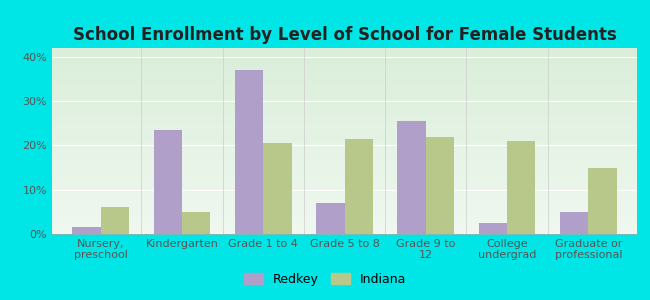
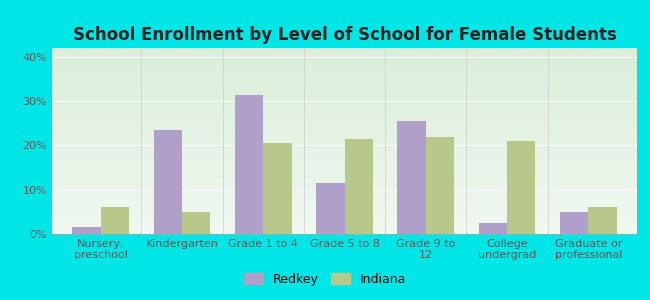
Redkey/Grade 1 to 4: 37.0% -> 31.5%
Redkey/Grade 5 to 8: 7.0% -> 11.5%
Indiana/Graduate or professional: 15.0% -> 6.0%
